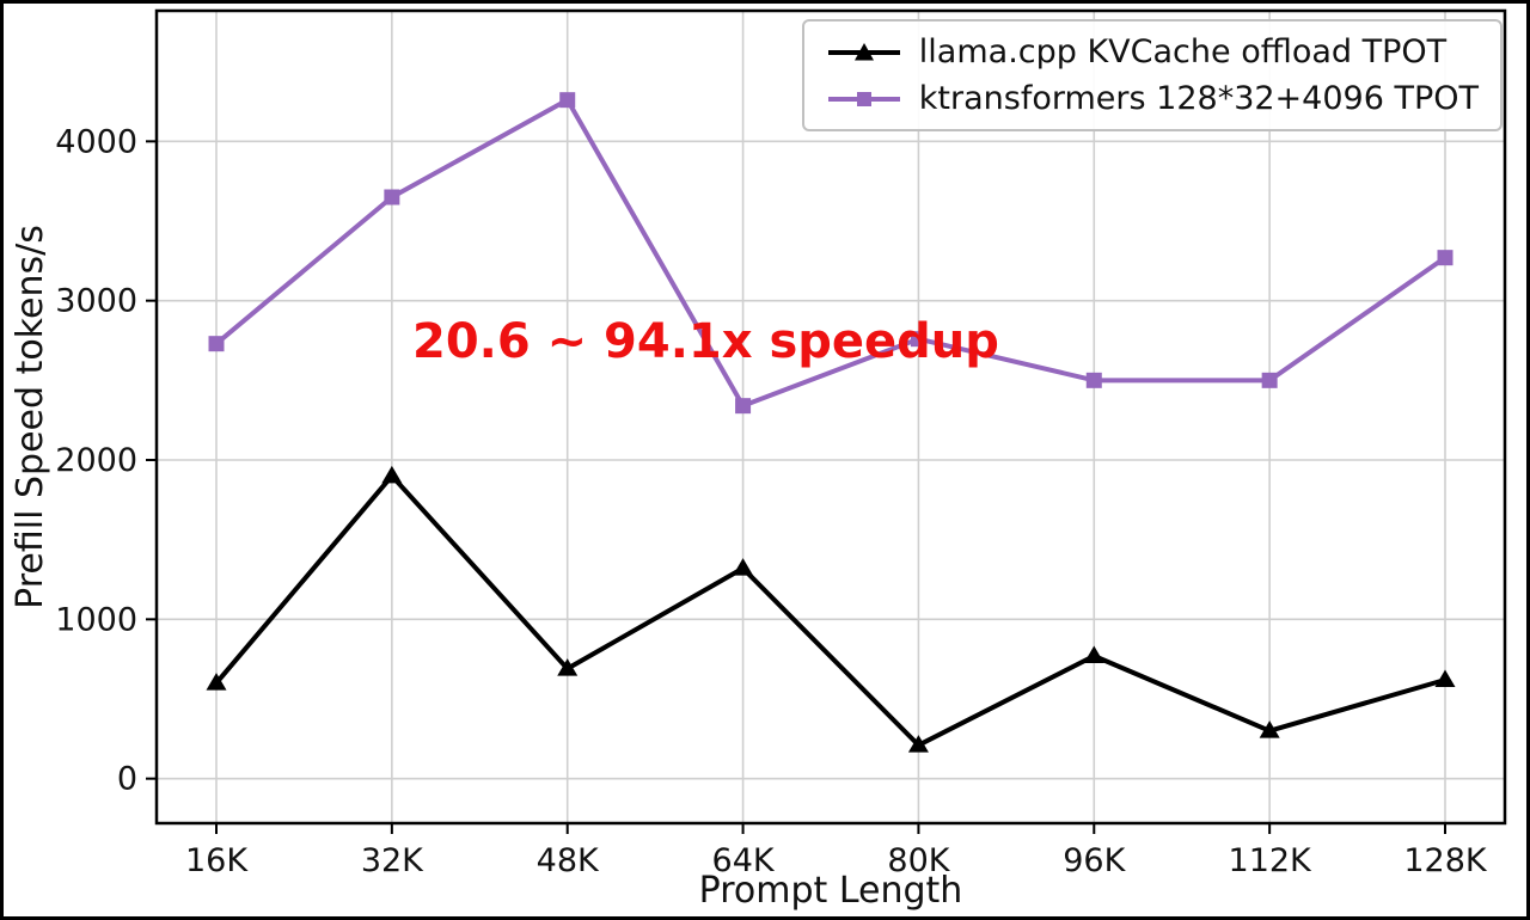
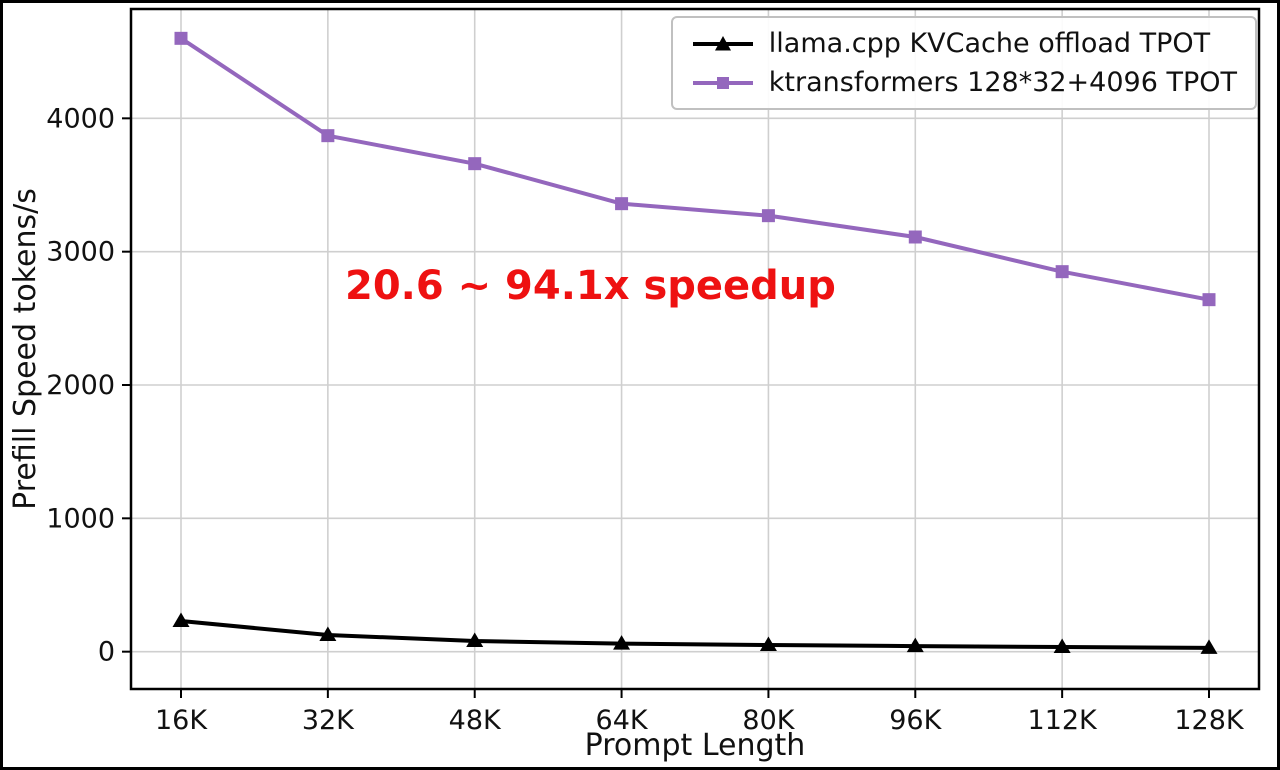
llama.cpp KVCache offload TPOT/16K: 600 -> 230
ktransformers 128*32+4096 TPOT/16K: 2730 -> 4600
llama.cpp KVCache offload TPOT/32K: 1900 -> 120
ktransformers 128*32+4096 TPOT/32K: 3650 -> 3870
llama.cpp KVCache offload TPOT/48K: 690 -> 80
ktransformers 128*32+4096 TPOT/48K: 4260 -> 3660
llama.cpp KVCache offload TPOT/64K: 1320 -> 60
ktransformers 128*32+4096 TPOT/64K: 2340 -> 3360
llama.cpp KVCache offload TPOT/80K: 210 -> 50
ktransformers 128*32+4096 TPOT/80K: 2760 -> 3270
llama.cpp KVCache offload TPOT/96K: 770 -> 40
ktransformers 128*32+4096 TPOT/96K: 2500 -> 3110
llama.cpp KVCache offload TPOT/112K: 300 -> 40
ktransformers 128*32+4096 TPOT/112K: 2500 -> 2850
llama.cpp KVCache offload TPOT/128K: 620 -> 30
ktransformers 128*32+4096 TPOT/128K: 3270 -> 2640
